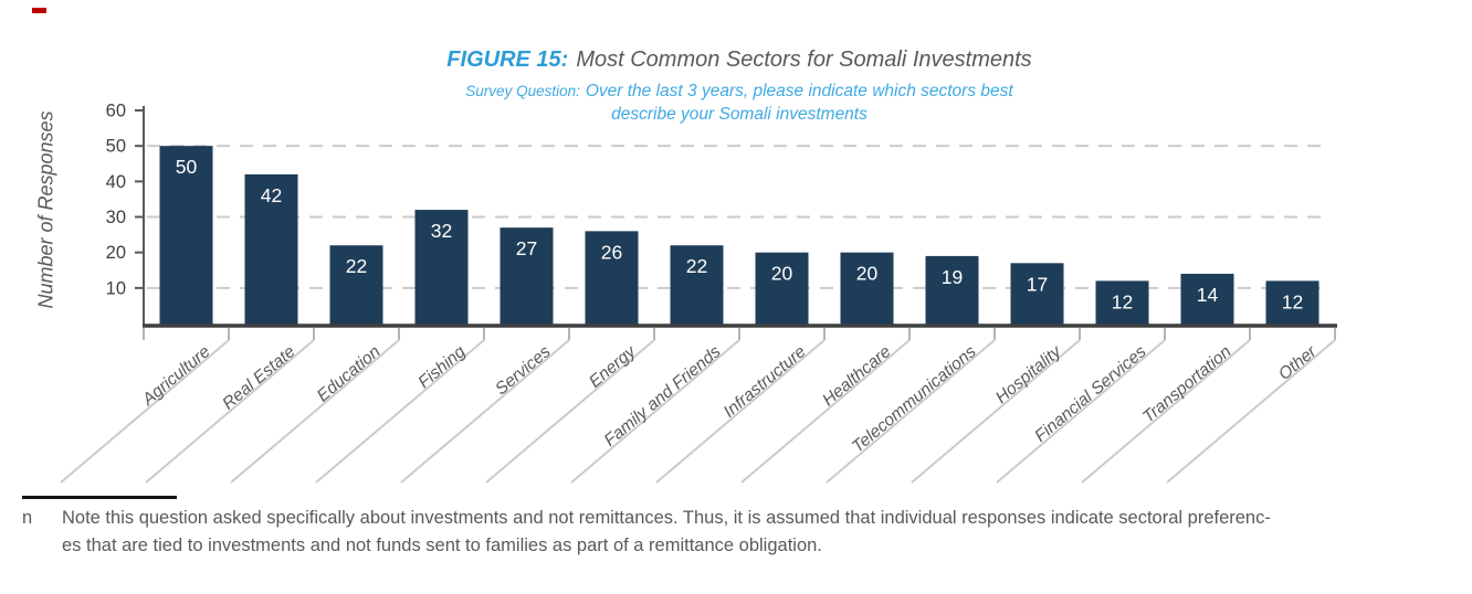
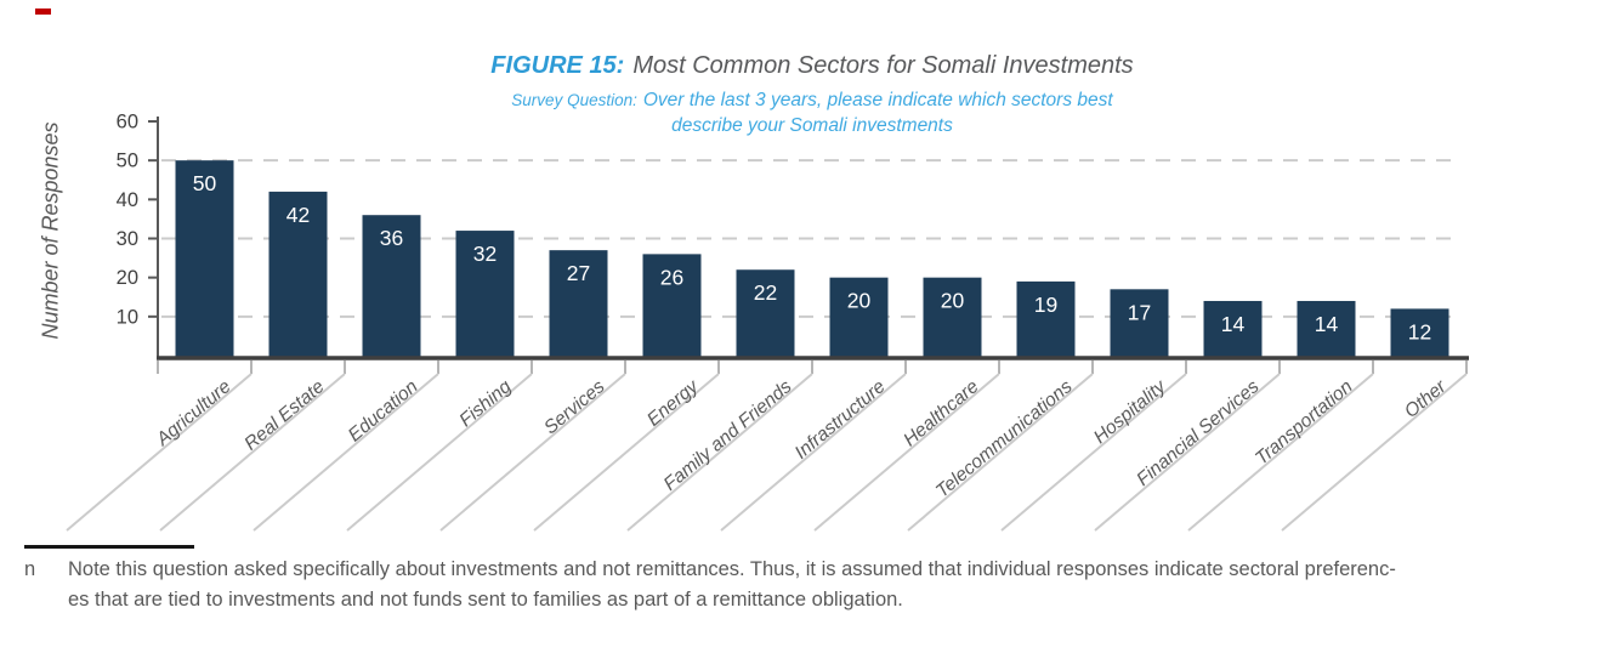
Education: 22 -> 36
Financial Services: 12 -> 14
